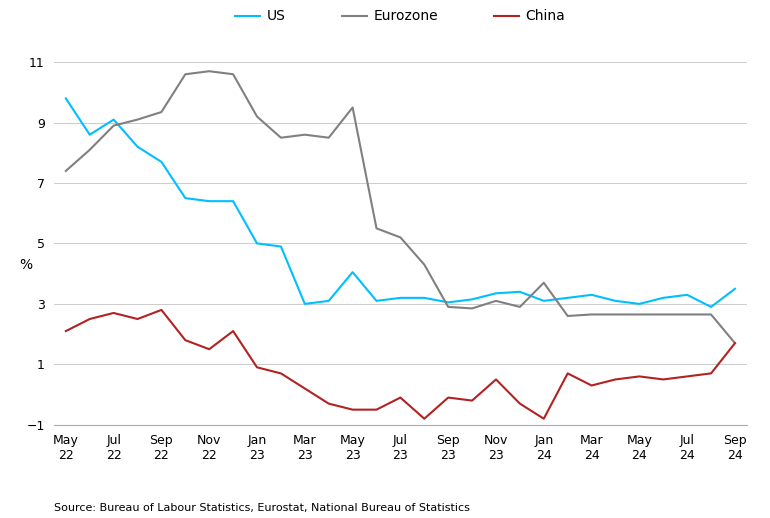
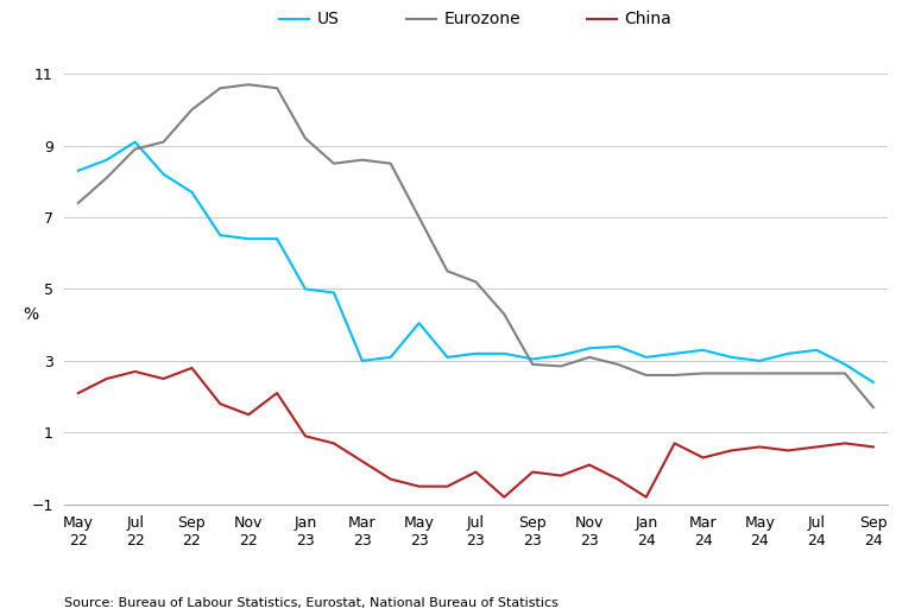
US/May 22: 9.80 -> 8.30
Eurozone/Sep 22: 9.35 -> 10.00
Eurozone/May 23: 9.50 -> 7.00
China/Nov 23: 0.5 -> 0.1
Eurozone/Jan 24: 3.70 -> 2.60
US/Sep 24: 3.50 -> 2.40
China/Sep 24: 1.7 -> 0.6
